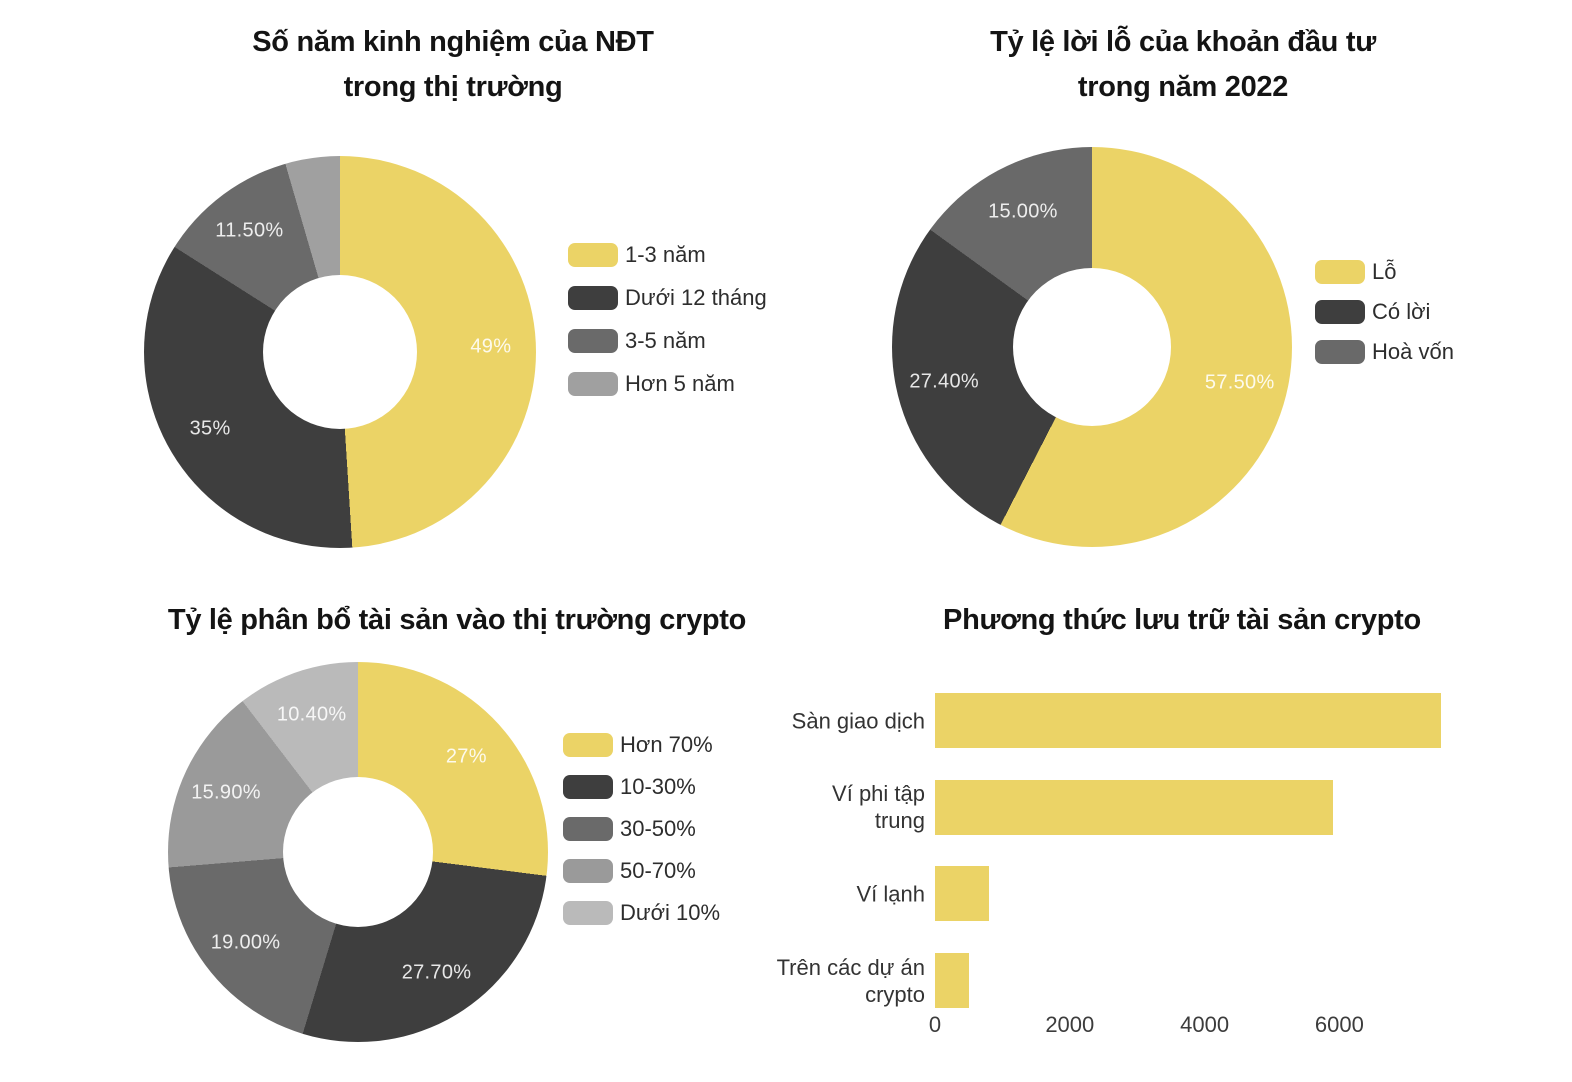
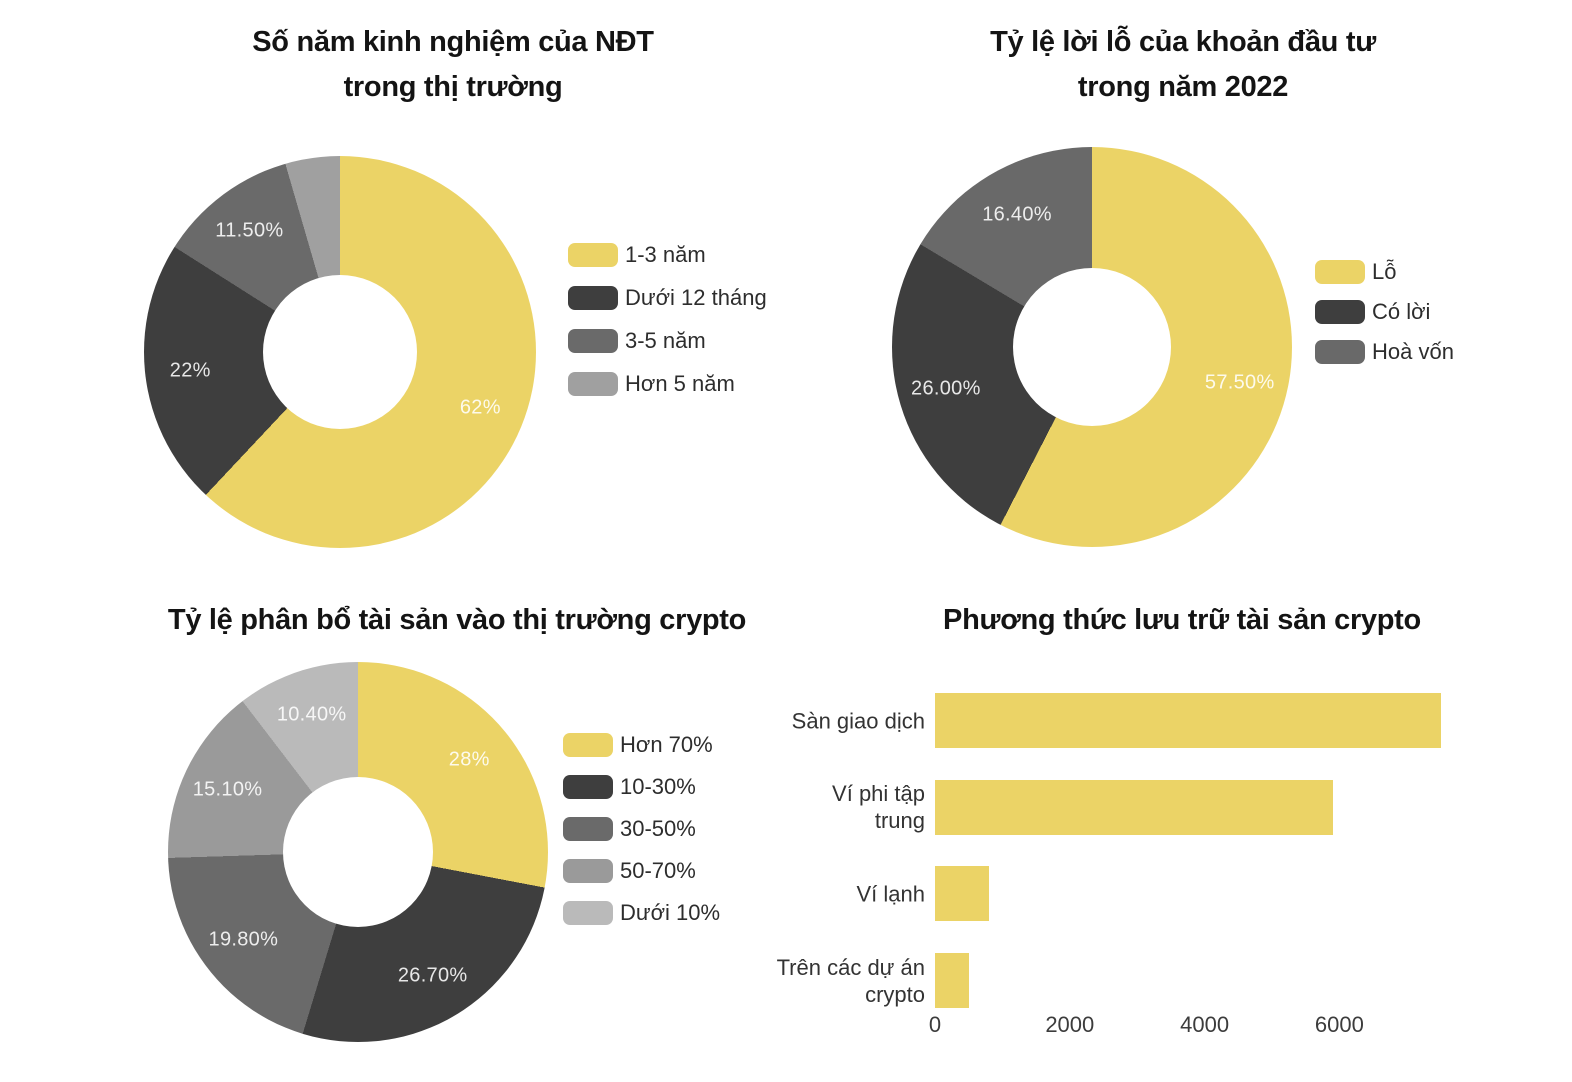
Số năm kinh nghiệm của NĐT trong thị trường/1-3 năm: 49% -> 62%
Số năm kinh nghiệm của NĐT trong thị trường/Dưới 12 tháng: 35% -> 22%
Tỷ lệ lời lỗ của khoản đầu tư trong năm 2022/Có lời: 27.40% -> 26.00%
Tỷ lệ lời lỗ của khoản đầu tư trong năm 2022/Hoà vốn: 15.00% -> 16.40%
Tỷ lệ phân bổ tài sản vào thị trường crypto/Hơn 70%: 27% -> 28%
Tỷ lệ phân bổ tài sản vào thị trường crypto/10-30%: 27.70% -> 26.70%
Tỷ lệ phân bổ tài sản vào thị trường crypto/30-50%: 19.00% -> 19.80%
Tỷ lệ phân bổ tài sản vào thị trường crypto/50-70%: 15.90% -> 15.10%
